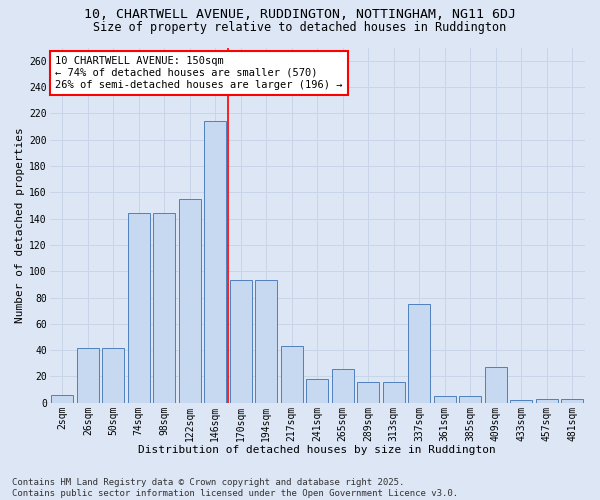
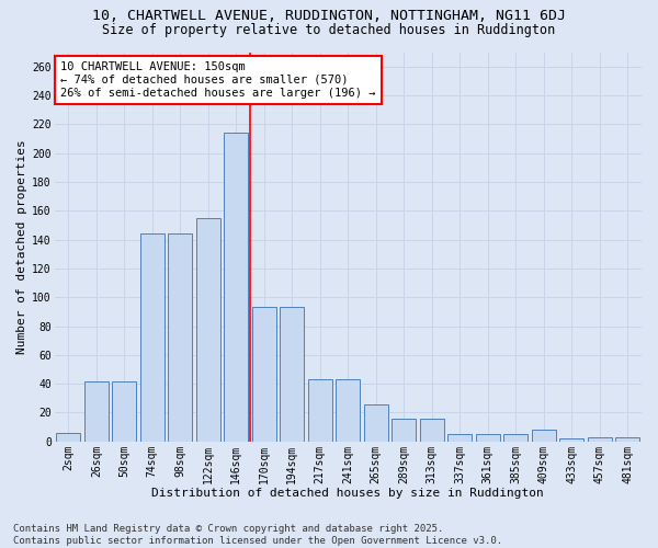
241sqm: 18 -> 43
337sqm: 75 -> 5
409sqm: 27 -> 8
